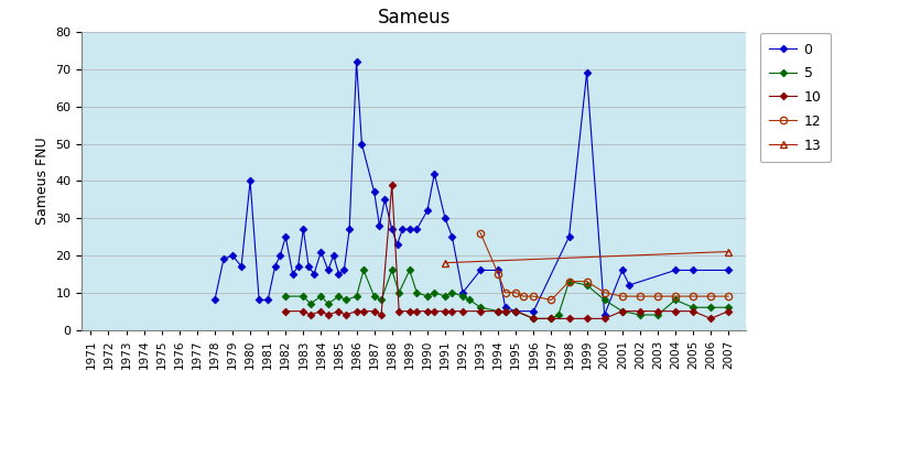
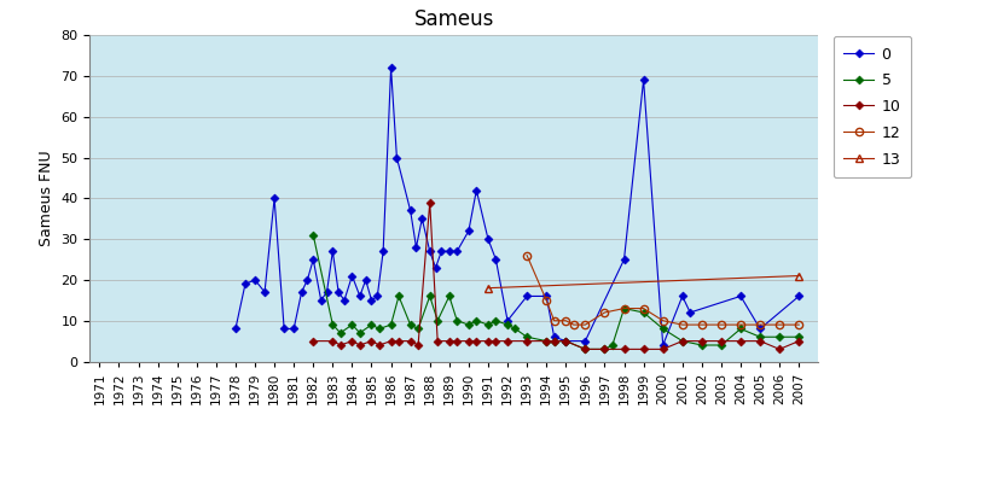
5/1982: 9 -> 31
12/1997: 8 -> 12
0/2005: 16 -> 8
